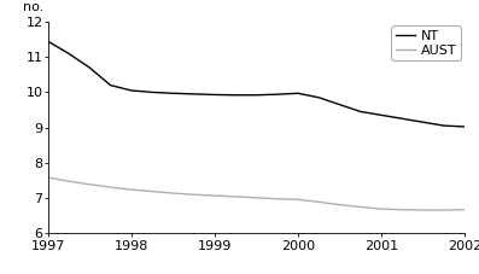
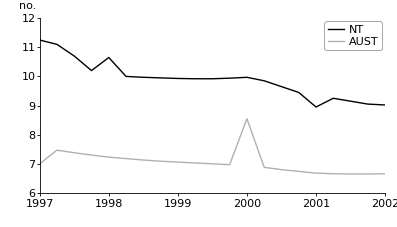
NT/1997: 11.45 -> 11.25
AUST/1997: 7.58 -> 7.00
NT/1998: 10.05 -> 10.65
AUST/2000: 6.95 -> 8.55
NT/2001: 9.35 -> 8.95
